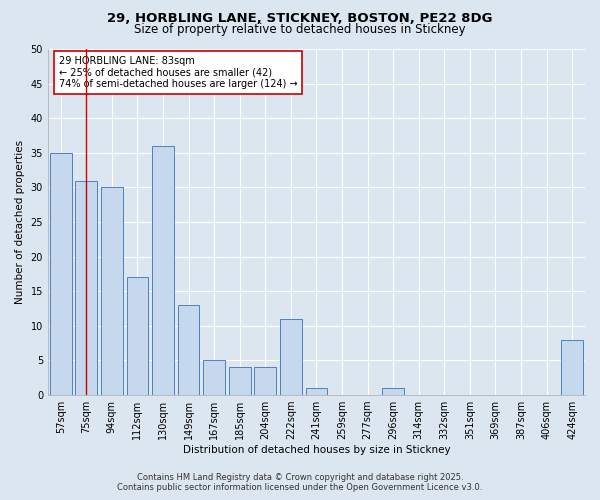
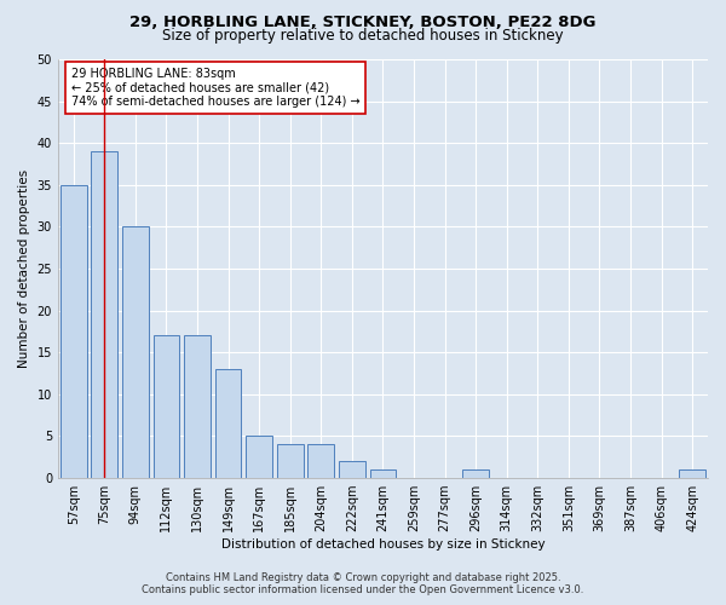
75sqm: 31 -> 39
130sqm: 36 -> 17
222sqm: 11 -> 2
424sqm: 8 -> 1
